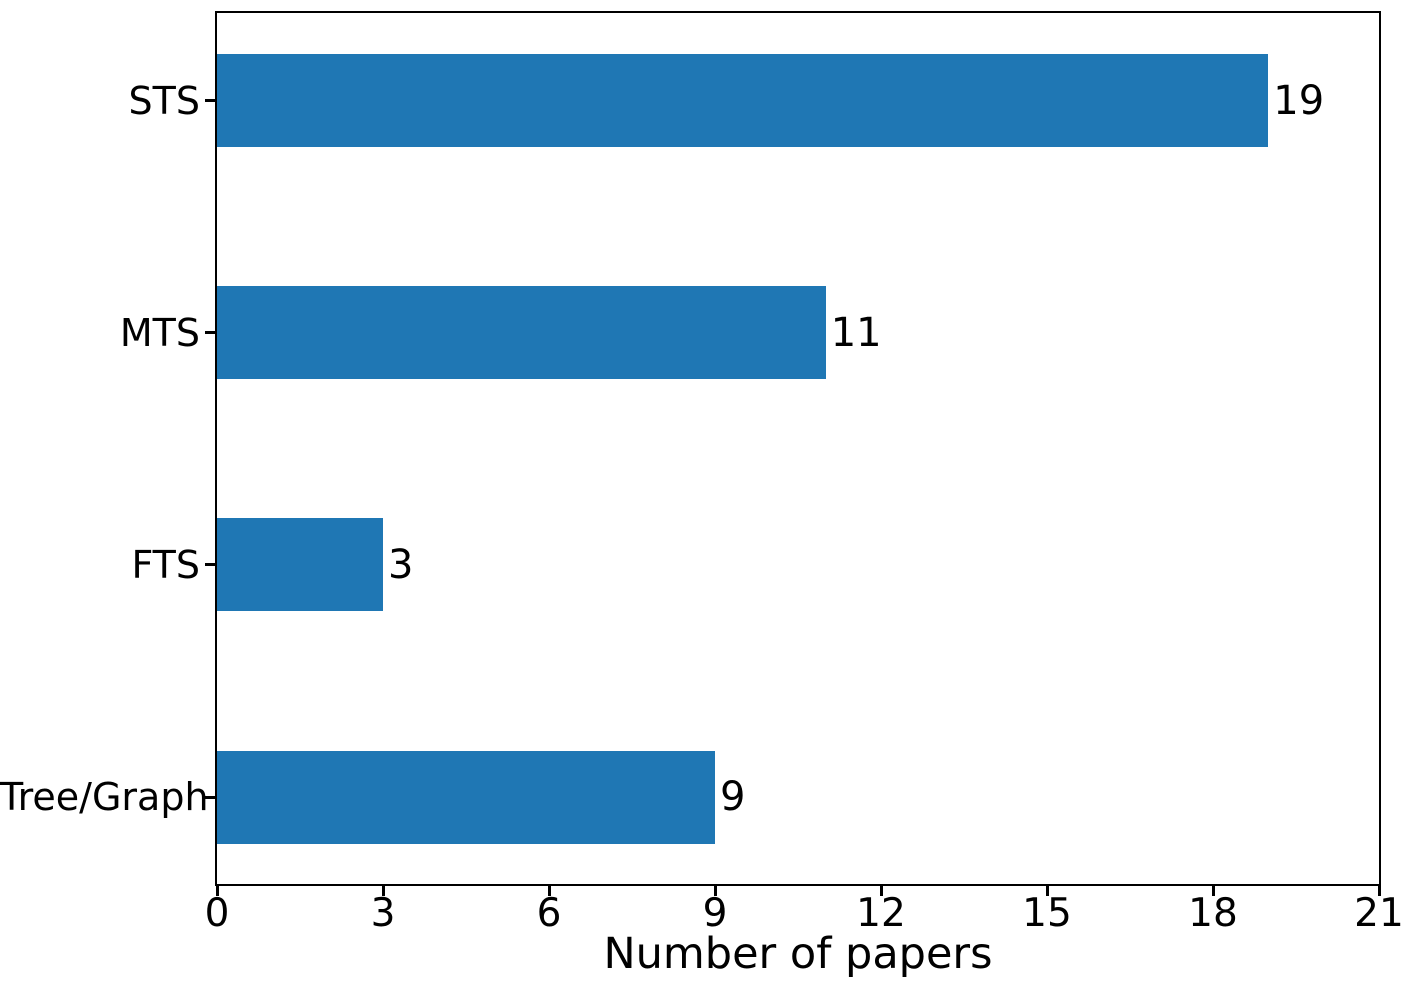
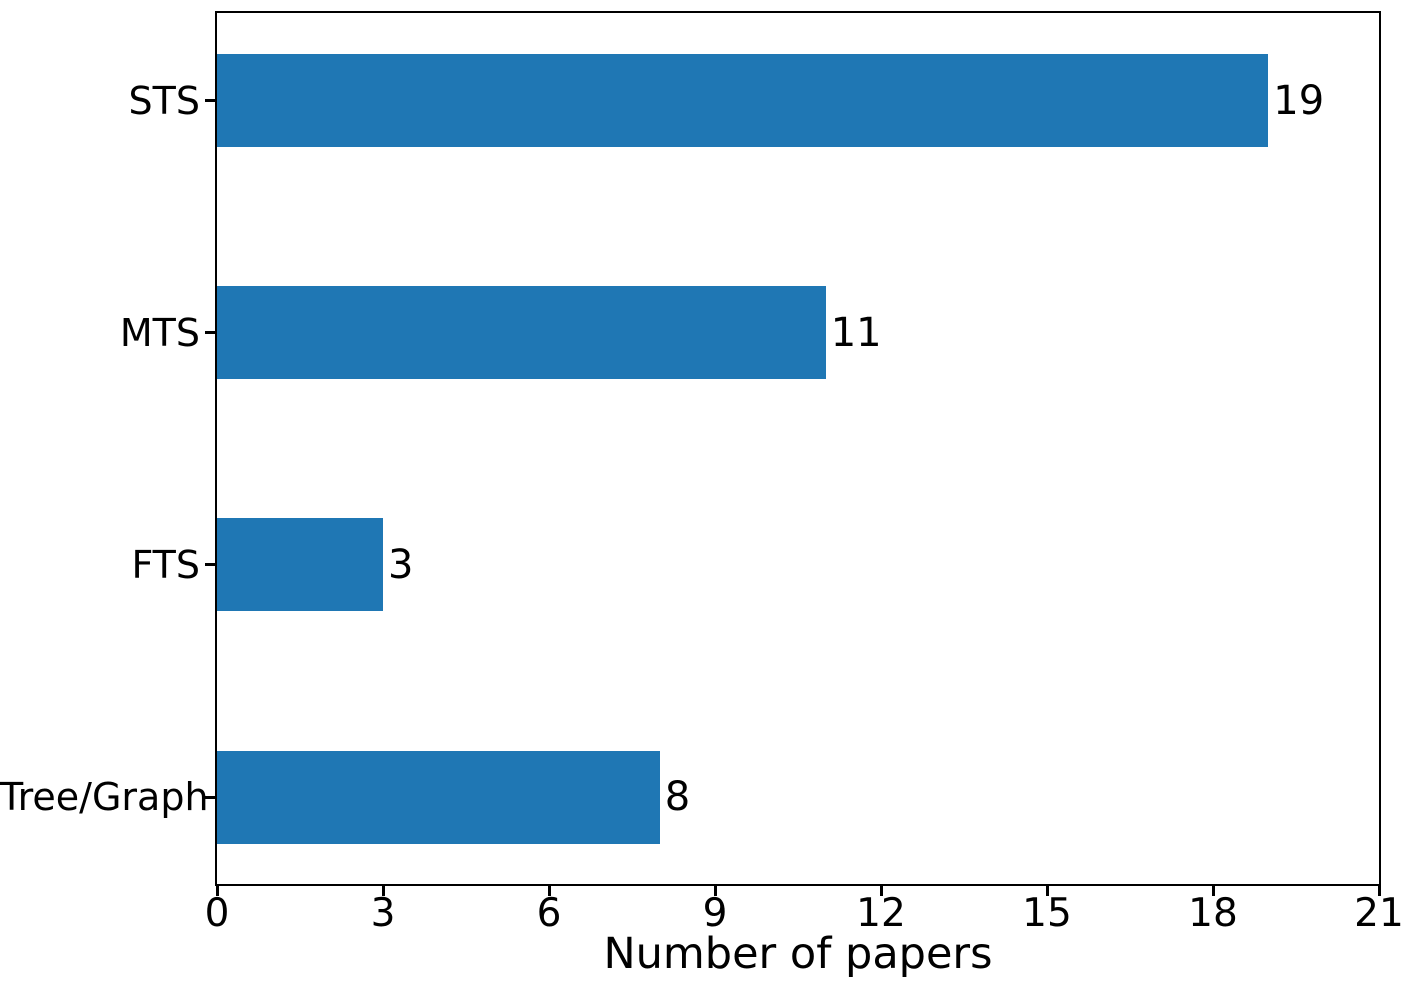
Tree/Graph: 9 -> 8
